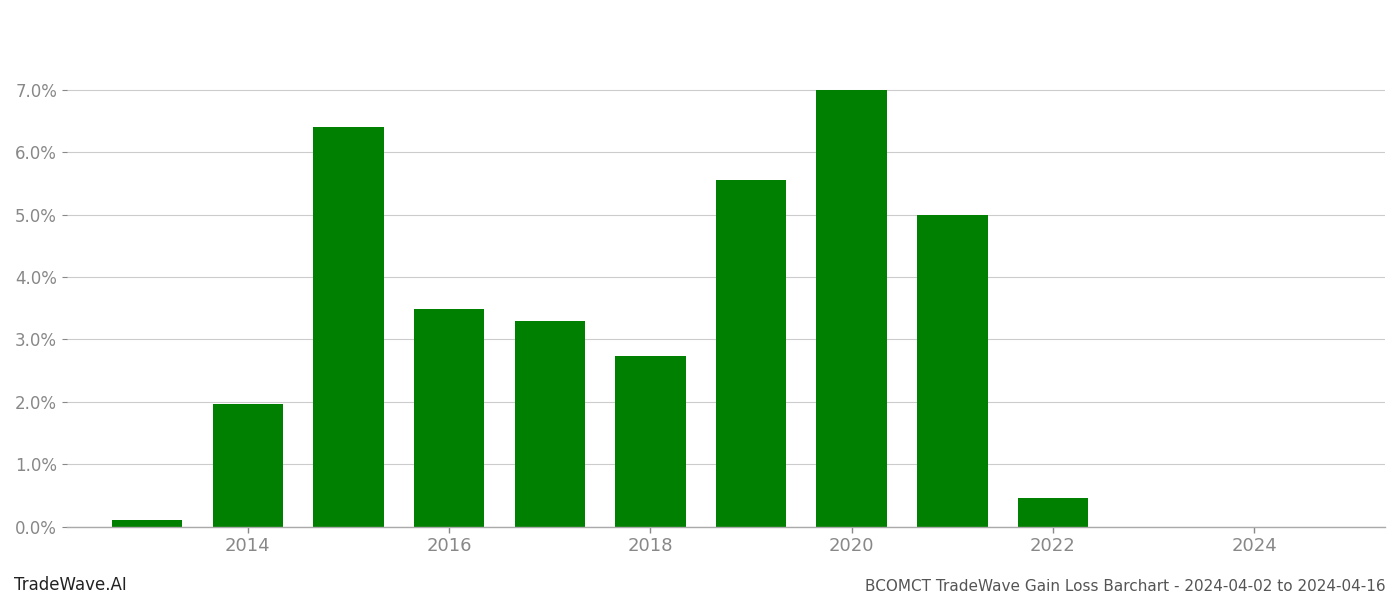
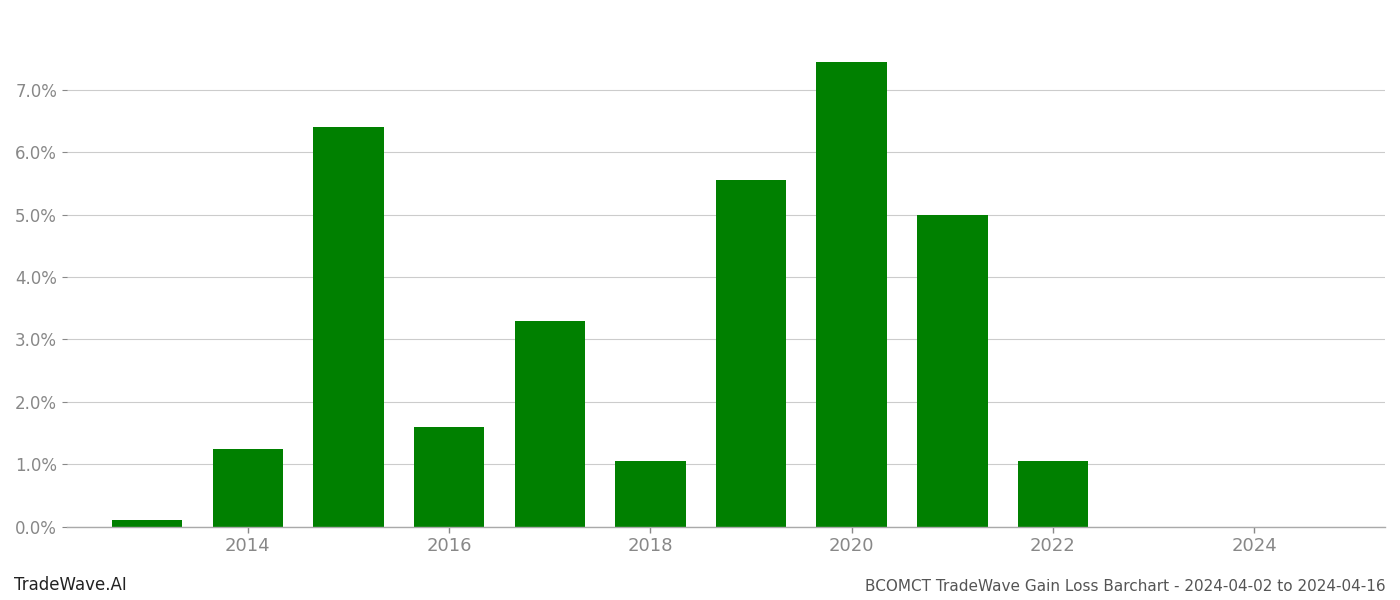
2014: 1.96% -> 1.25%
2016: 3.48% -> 1.60%
2018: 2.74% -> 1.05%
2020: 7.00% -> 7.45%
2022: 0.46% -> 1.05%
